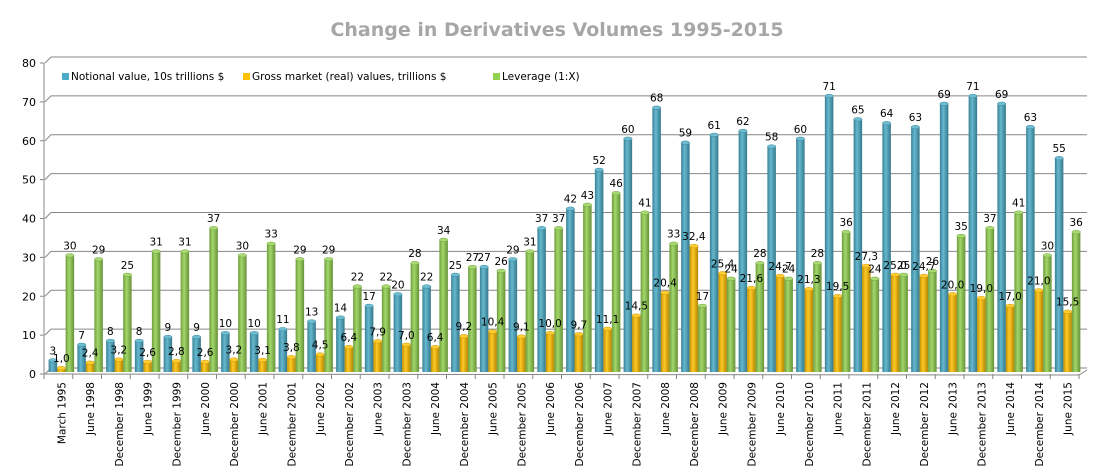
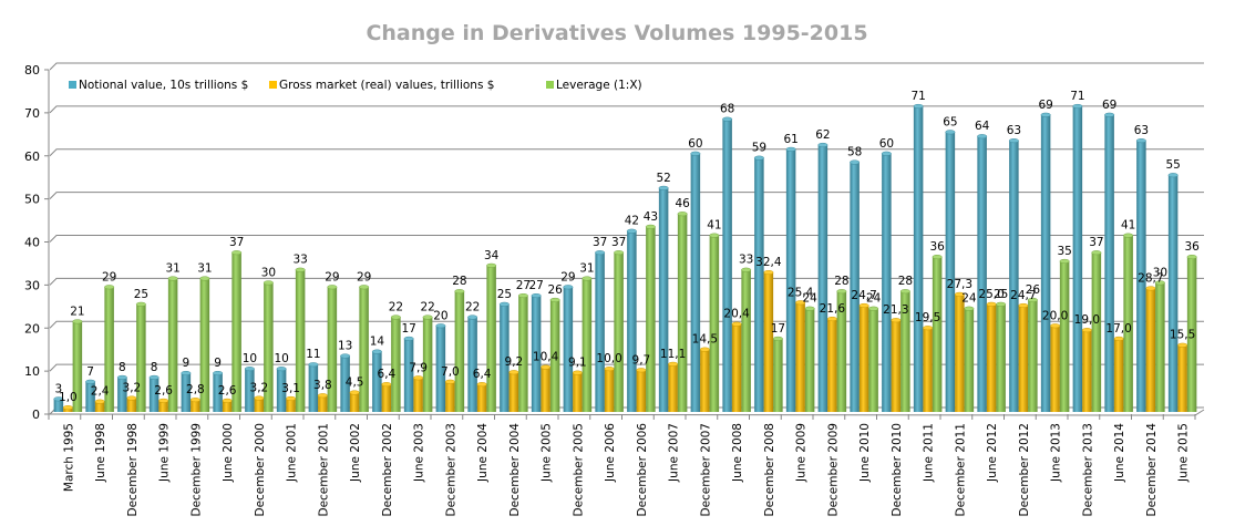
Leverage (1:X)/March 1995: 30 -> 21
Gross market (real) values, trillions $/December 2014: 21,0 -> 28,7
